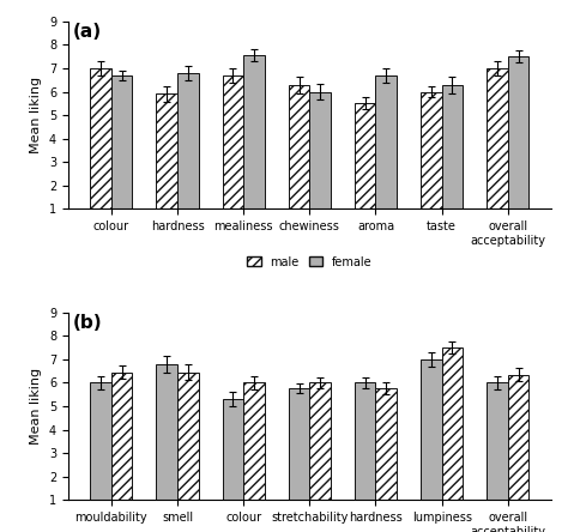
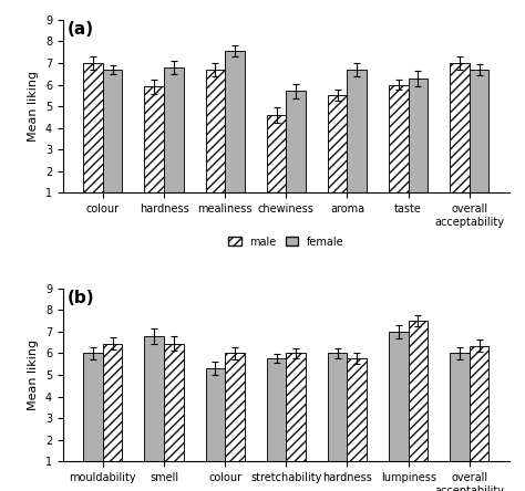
male/chewiness: 6.3 -> 4.6
female/chewiness: 6.0 -> 5.7
female/overall acceptability: 7.5 -> 6.7
